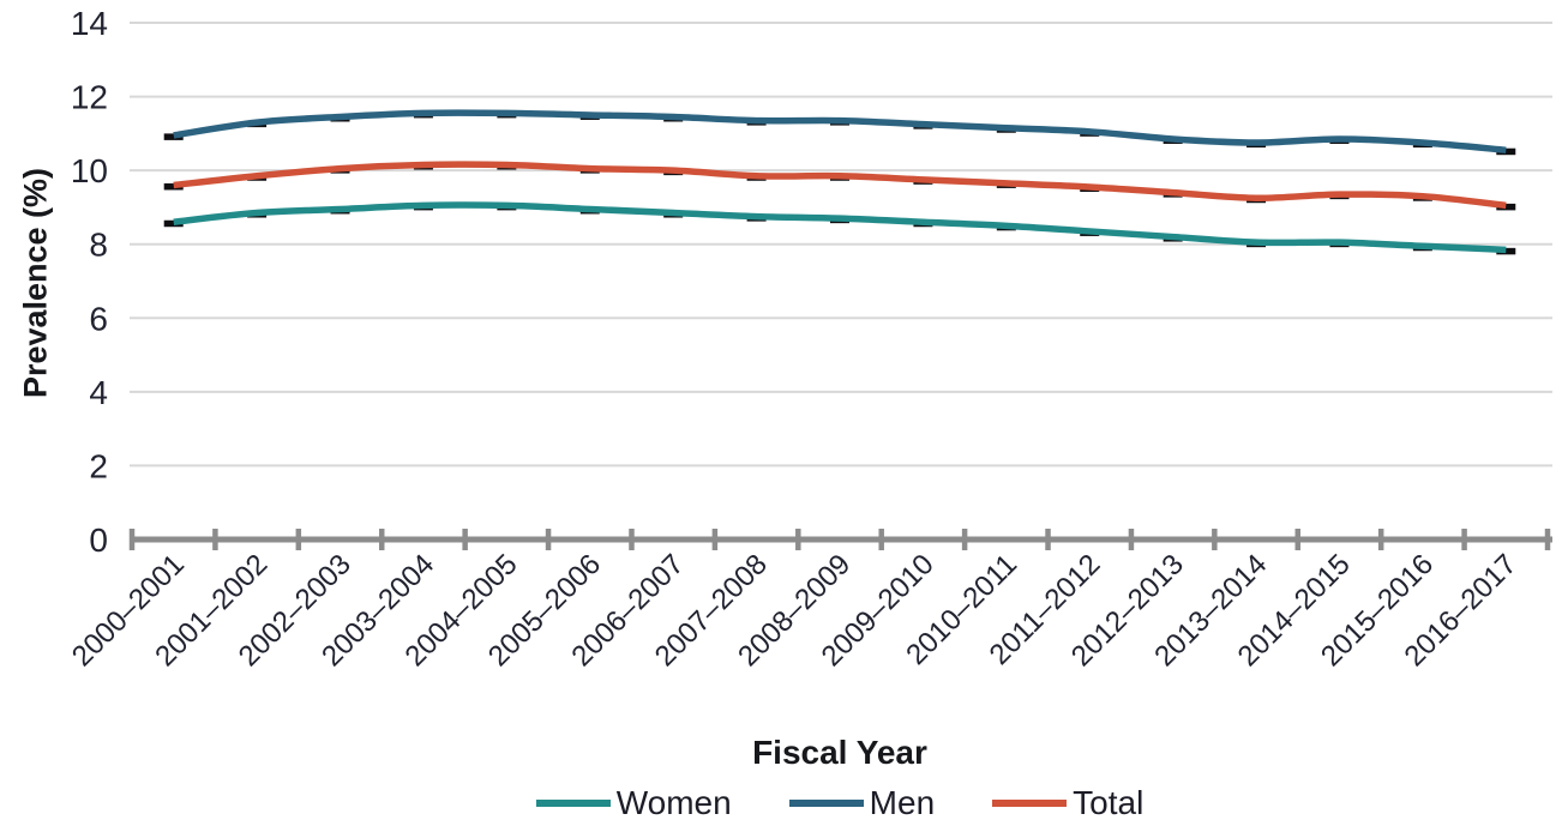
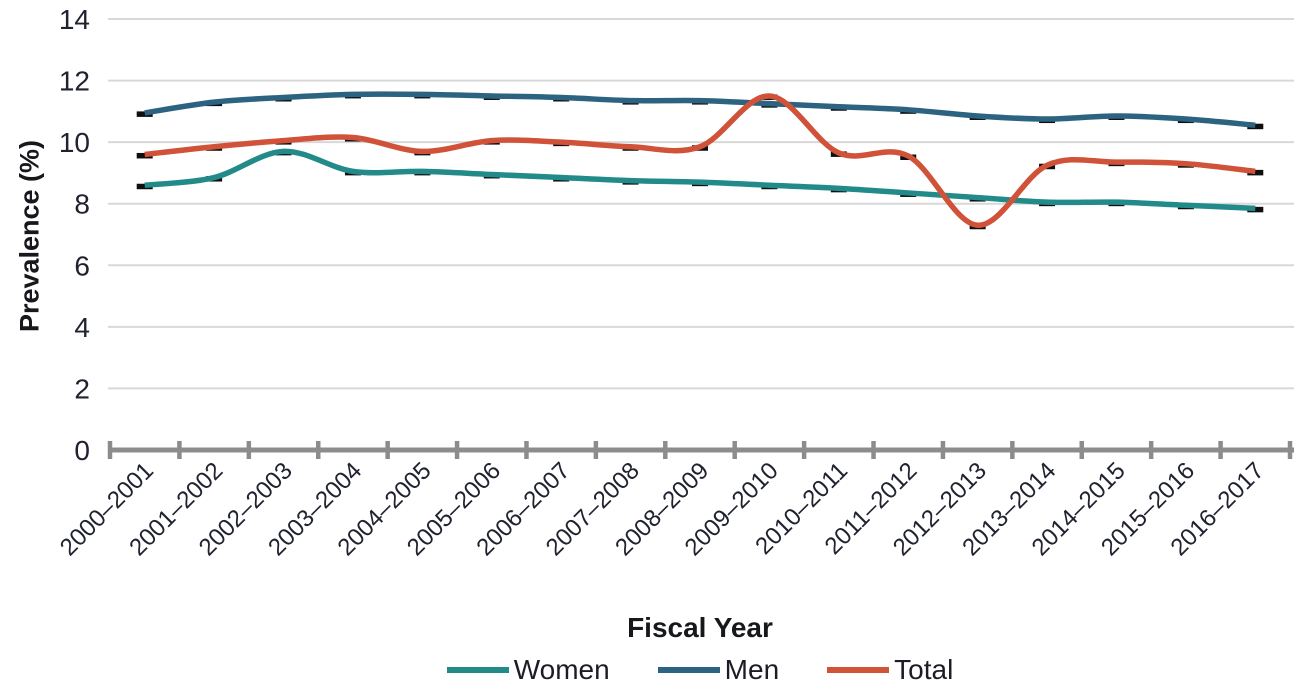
Women/2002–2003: 8.9 -> 9.7
Total/2004–2005: 10.2 -> 9.7
Total/2009–2010: 9.8 -> 11.5
Total/2012–2013: 9.4 -> 7.3
